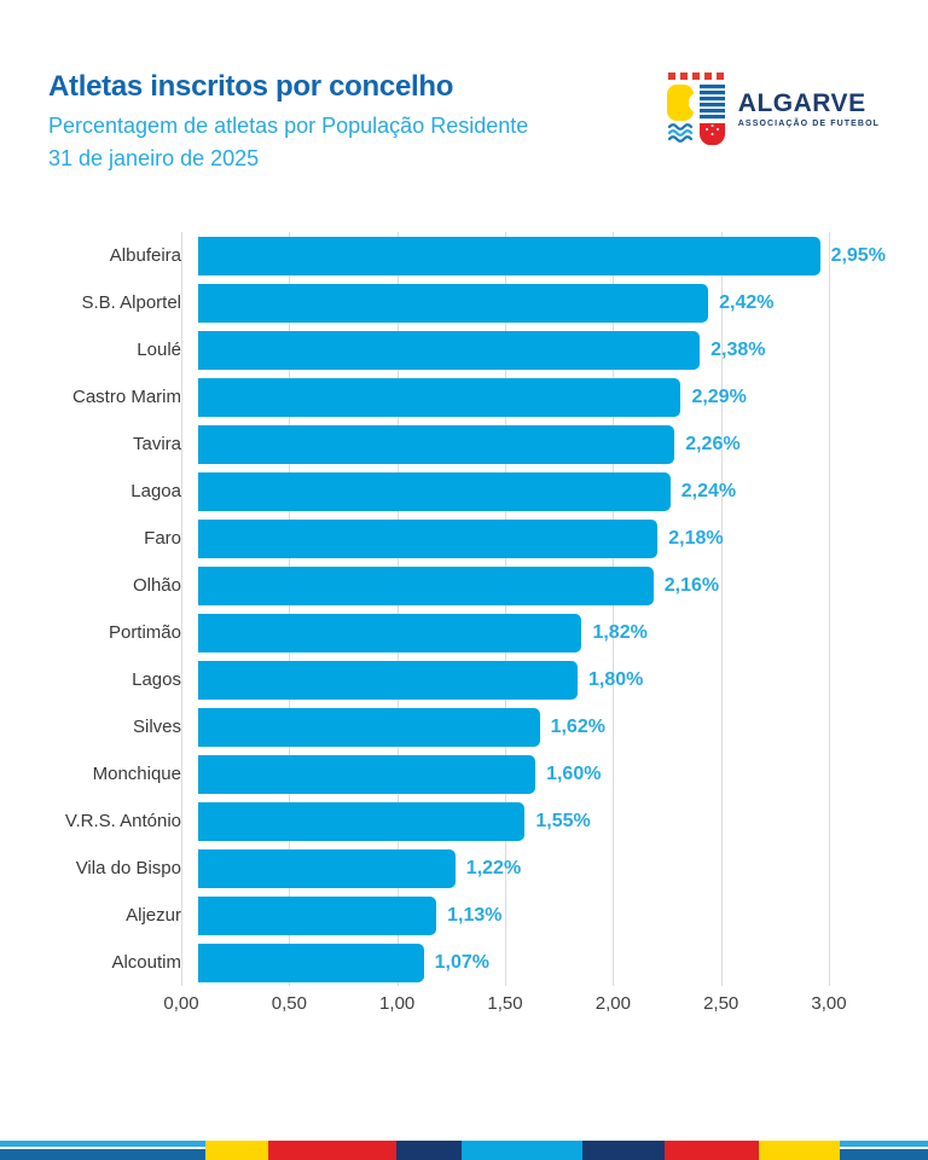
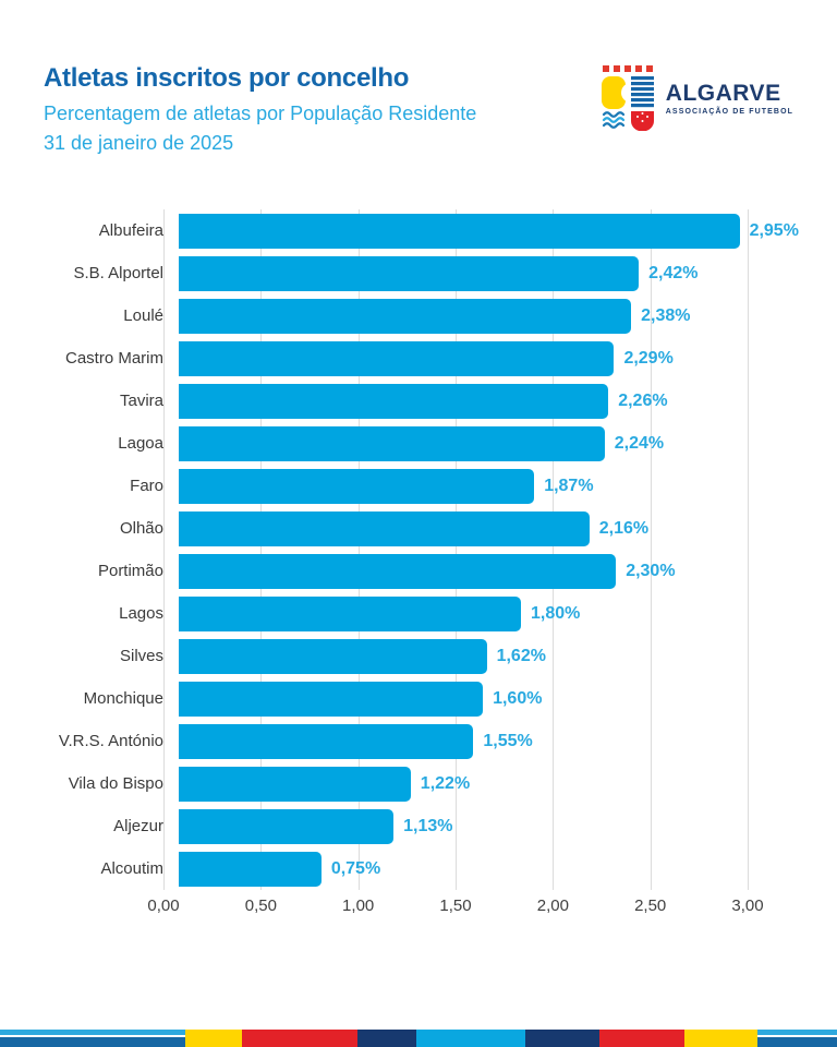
Faro: 2,18% -> 1,87%
Portimão: 1,82% -> 2,30%
Alcoutim: 1,07% -> 0,75%
